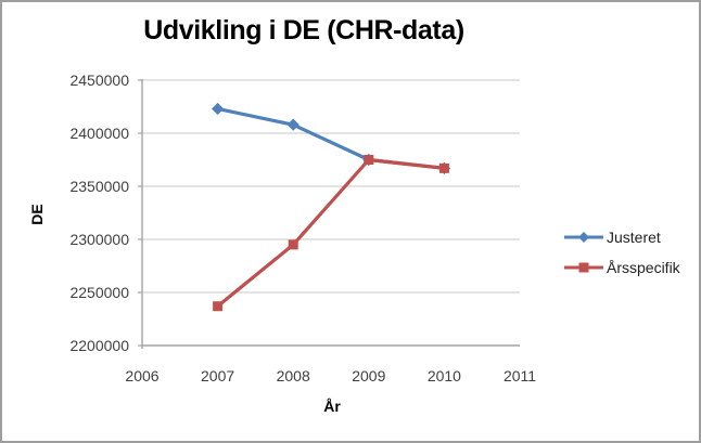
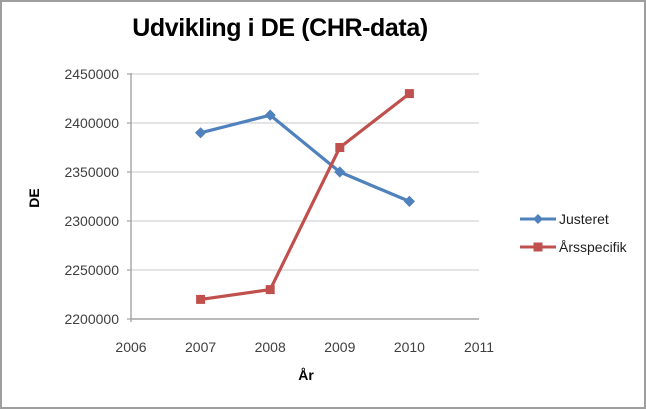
Justeret/2007: 2420000 -> 2390000
Årsspecifik/2007: 2240000 -> 2220000
Årsspecifik/2008: 2300000 -> 2230000
Justeret/2009: 2380000 -> 2350000
Justeret/2010: 2370000 -> 2320000
Årsspecifik/2010: 2370000 -> 2430000
